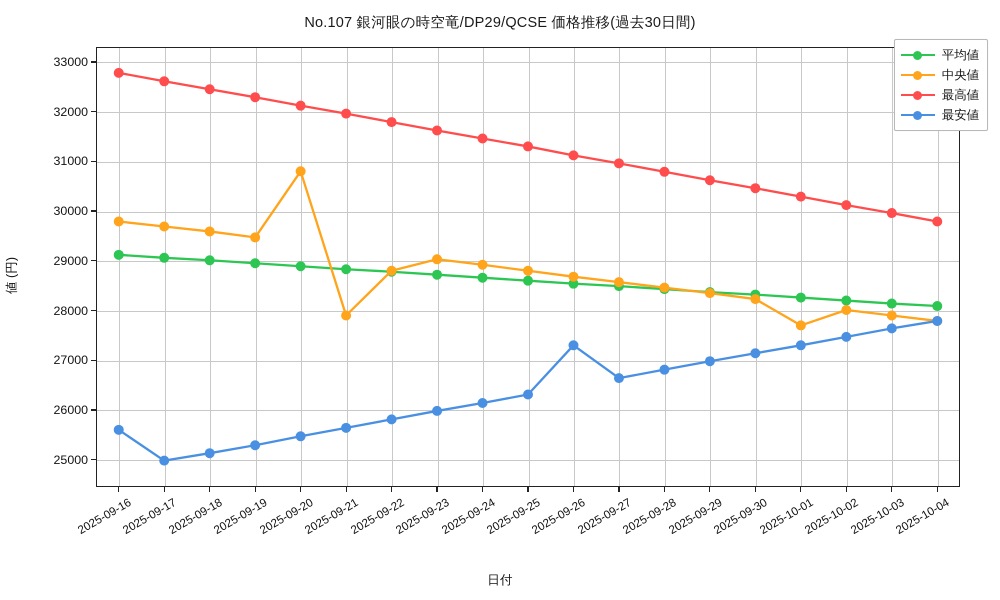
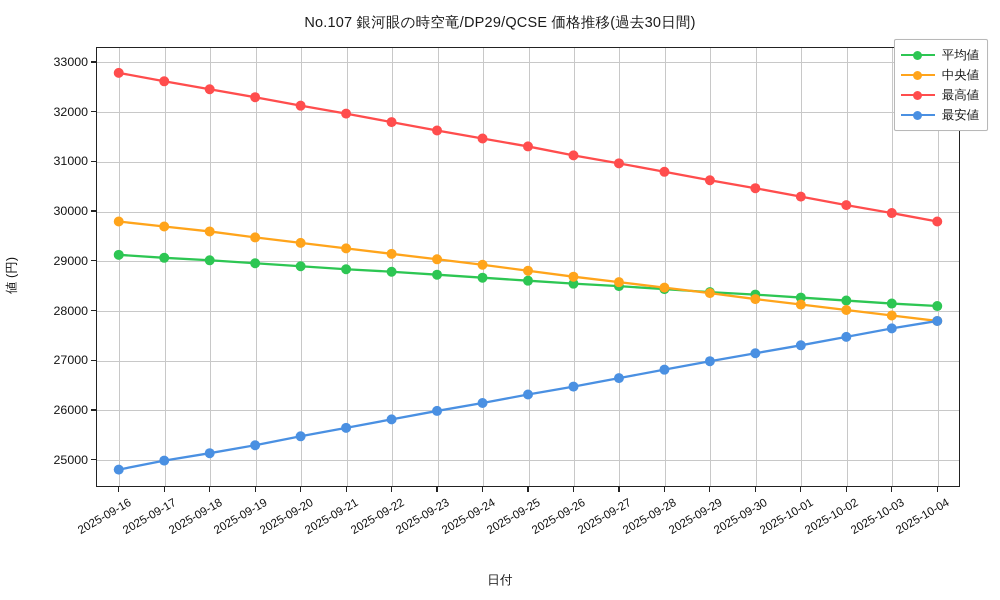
最安値/2025-09-16: 25600 -> 24800
中央値/2025-09-20: 30800 -> 29400
中央値/2025-09-21: 27900 -> 29200
中央値/2025-09-22: 28800 -> 29100
最安値/2025-09-26: 27300 -> 26500
中央値/2025-10-01: 27700 -> 28100
